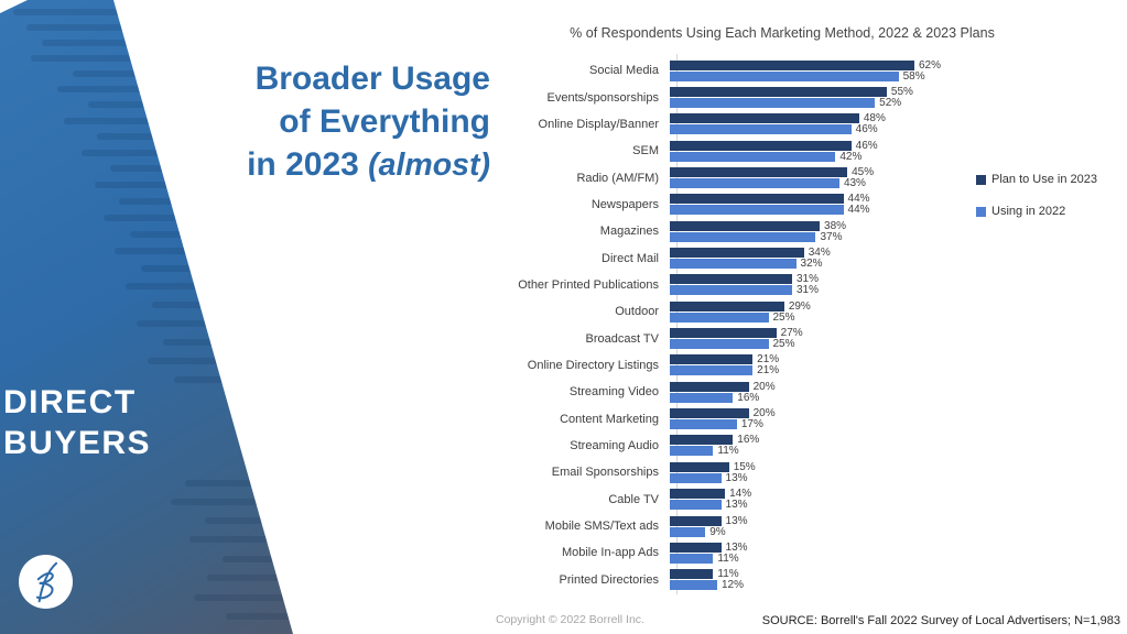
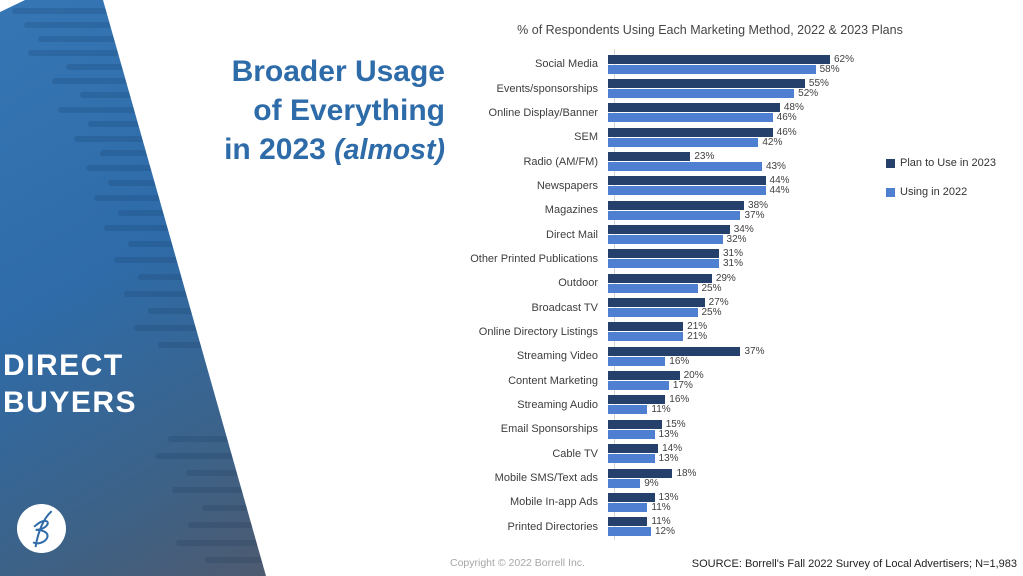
Plan to Use in 2023/Radio (AM/FM): 45% -> 23%
Plan to Use in 2023/Streaming Video: 20% -> 37%
Plan to Use in 2023/Mobile SMS/Text ads: 13% -> 18%
